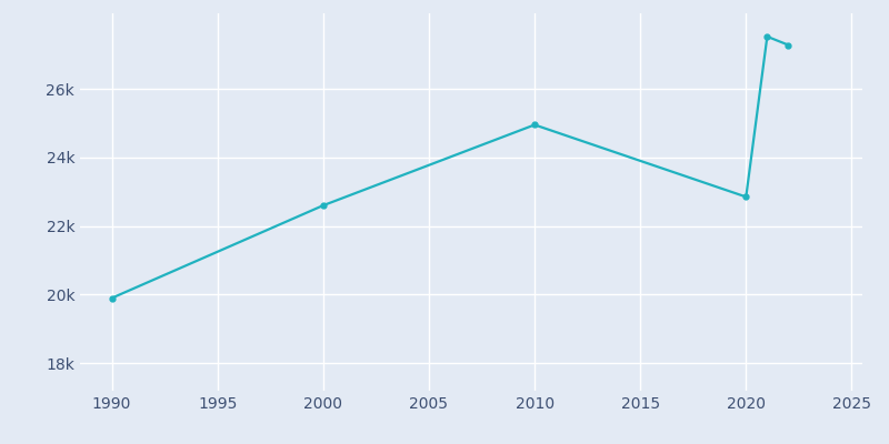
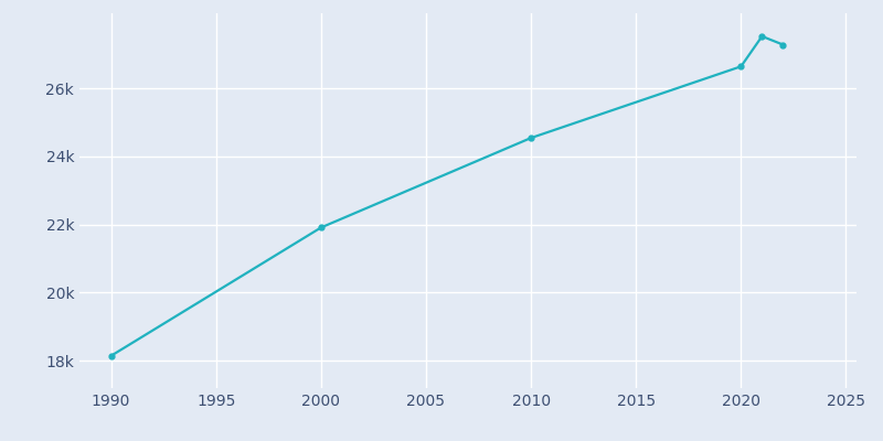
1990: 19.90k -> 18.14k
2000: 22.60k -> 21.91k
2010: 24.95k -> 24.54k
2020: 22.85k -> 26.64k
